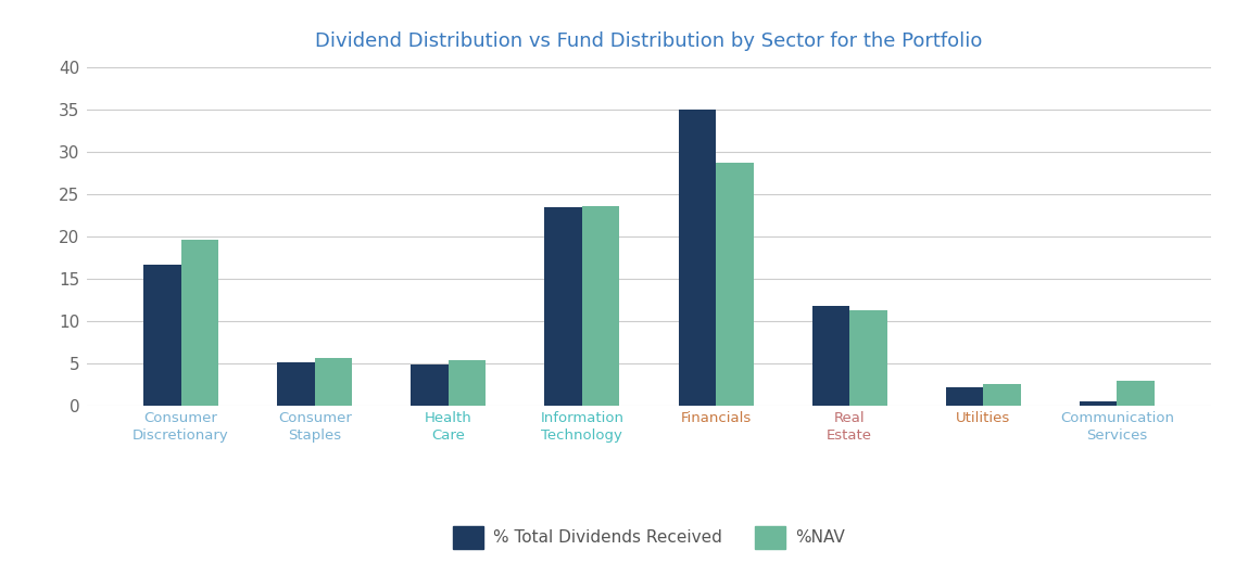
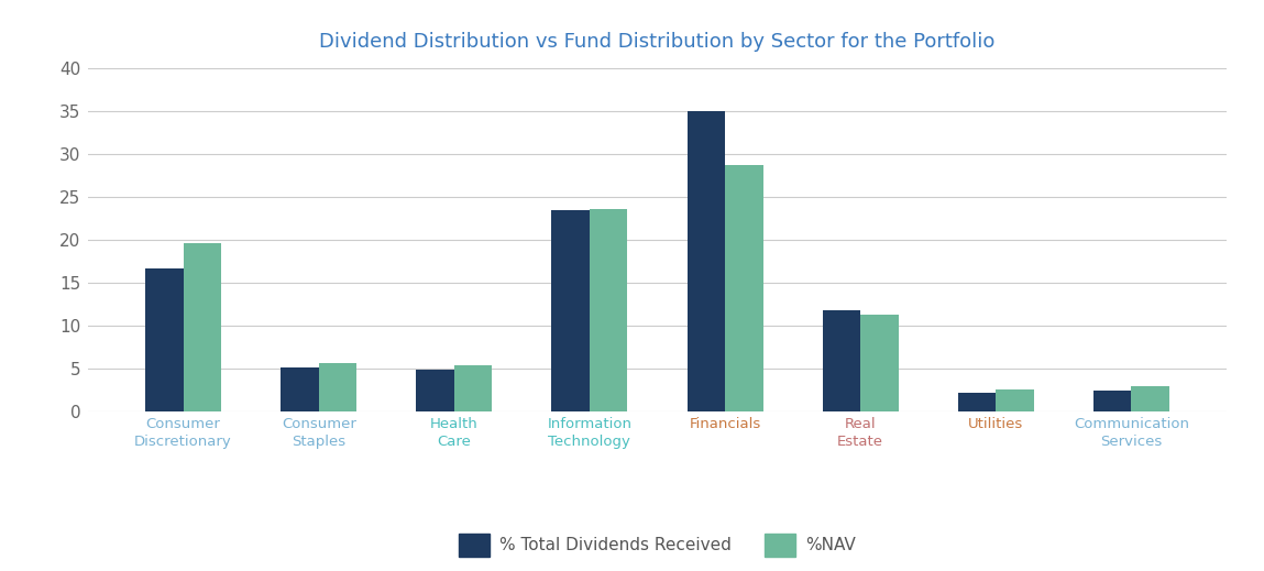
% Total Dividends Received/Communication Services: 0.5 -> 2.4
